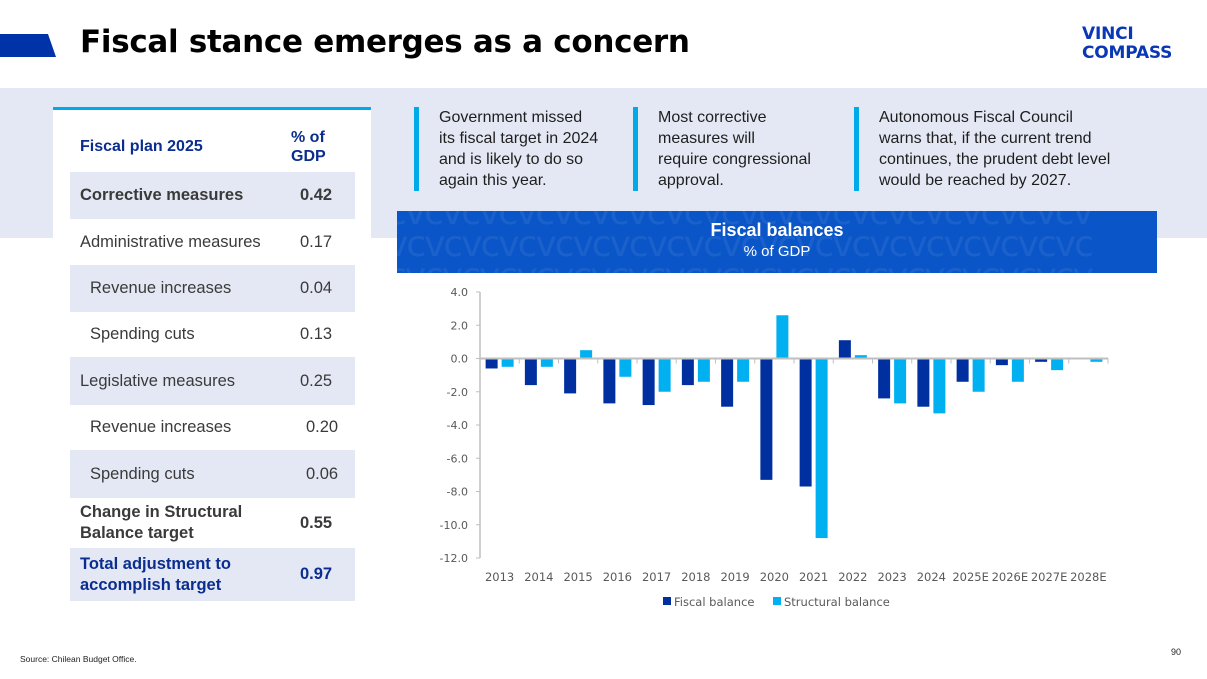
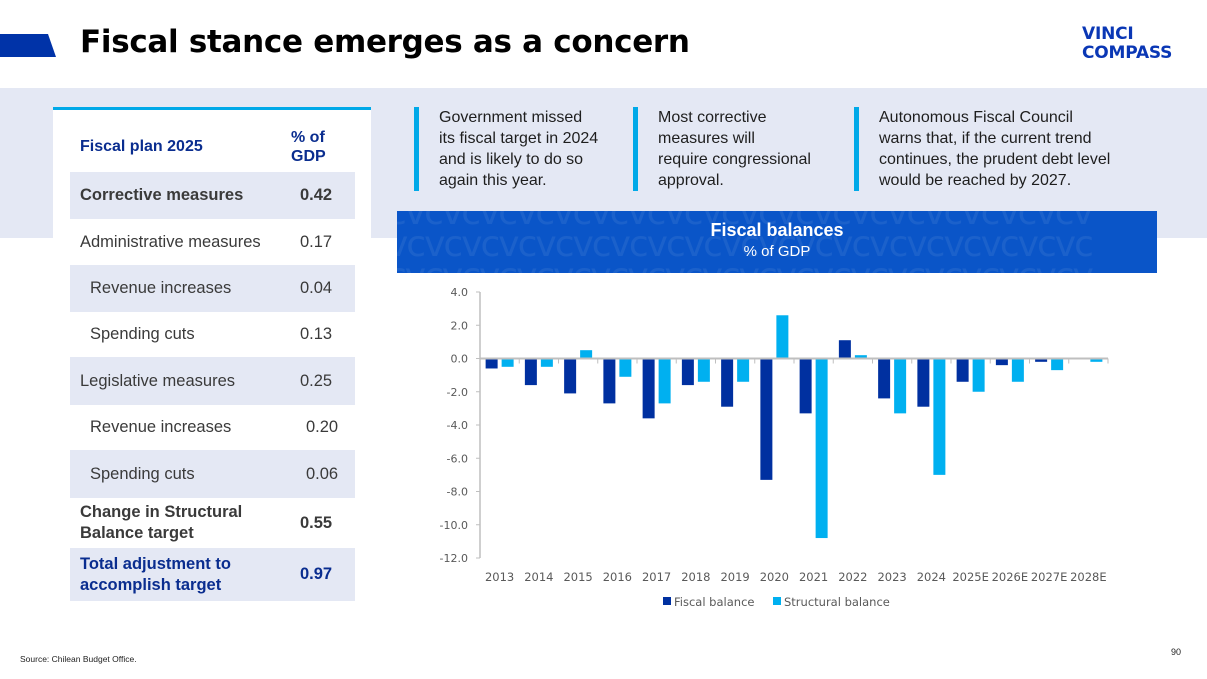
Fiscal balance/2017: -2.8 -> -3.6
Structural balance/2017: -2.0 -> -2.7
Fiscal balance/2021: -7.7 -> -3.3
Structural balance/2023: -2.7 -> -3.3
Structural balance/2024: -3.3 -> -7.0
